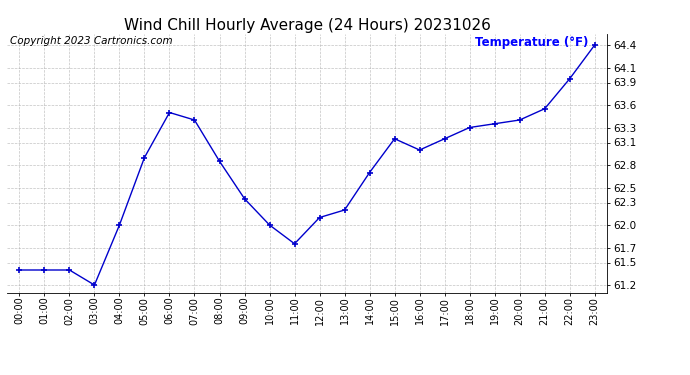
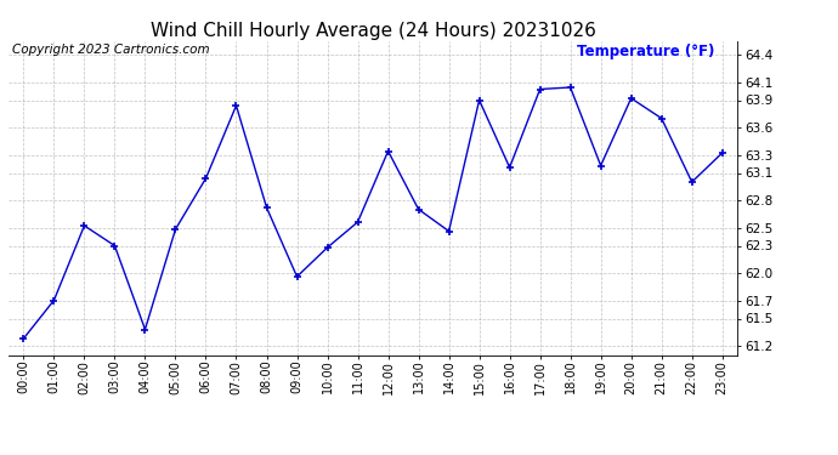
00:00: 61.40 -> 61.28
01:00: 61.40 -> 61.70
02:00: 61.40 -> 62.52
03:00: 61.20 -> 62.30
04:00: 62.00 -> 61.38
05:00: 62.90 -> 62.48
06:00: 63.50 -> 63.04
07:00: 63.40 -> 63.84
08:00: 62.85 -> 62.72
09:00: 62.35 -> 61.96
10:00: 62.00 -> 62.28
11:00: 61.75 -> 62.56
12:00: 62.10 -> 63.34
13:00: 62.20 -> 62.70
14:00: 62.70 -> 62.46
15:00: 63.15 -> 63.90
16:00: 63.00 -> 63.16
17:00: 63.15 -> 64.02
18:00: 63.30 -> 64.04
19:00: 63.35 -> 63.18
20:00: 63.40 -> 63.92
21:00: 63.55 -> 63.70
22:00: 63.95 -> 63.00
23:00: 64.40 -> 63.32
